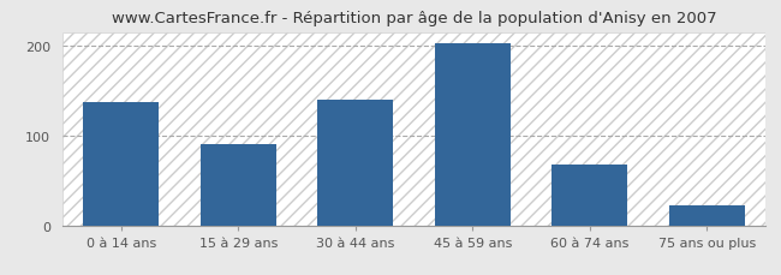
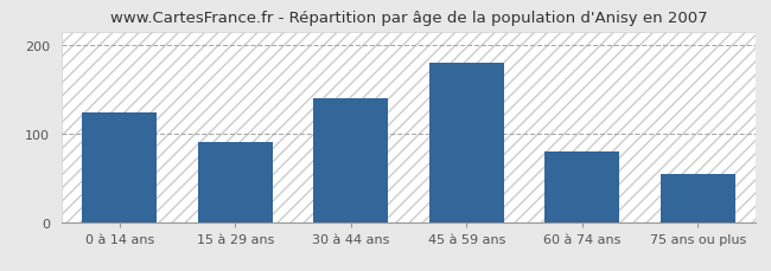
0 à 14 ans: 137 -> 124
45 à 59 ans: 202 -> 180
60 à 74 ans: 68 -> 80
75 ans ou plus: 22 -> 54
